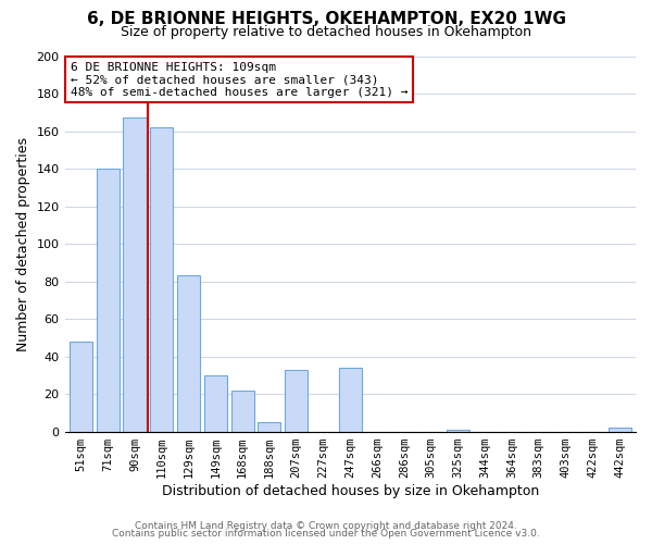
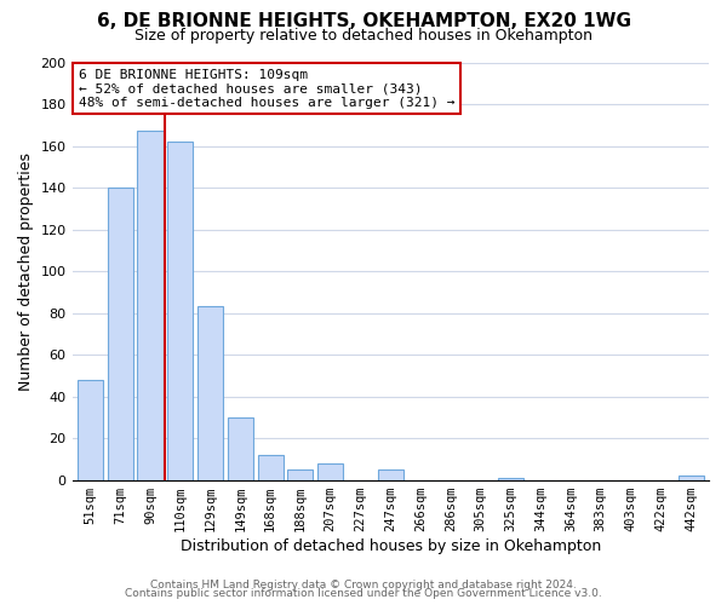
168sqm: 22 -> 12
207sqm: 33 -> 8
247sqm: 34 -> 5
